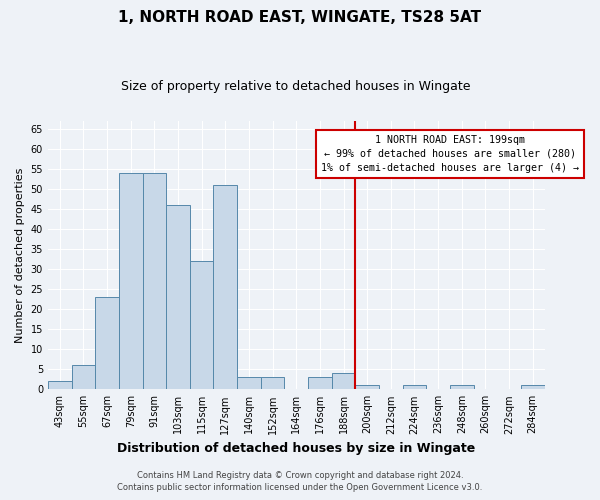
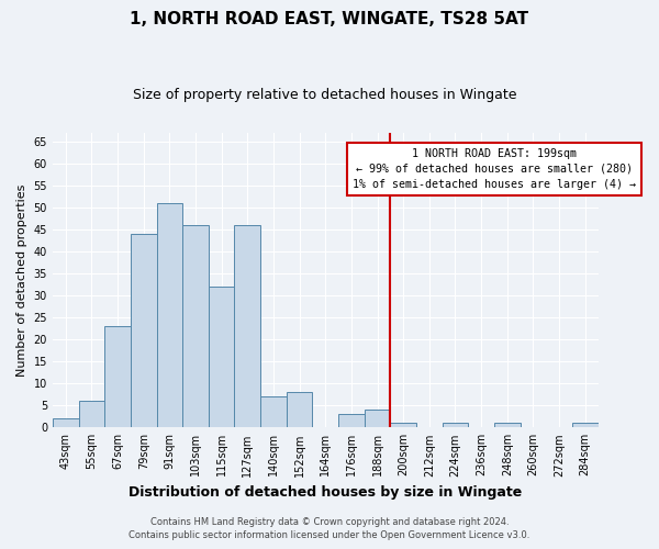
79sqm: 54 -> 44
91sqm: 54 -> 51
127sqm: 51 -> 46
140sqm: 3 -> 7
152sqm: 3 -> 8
